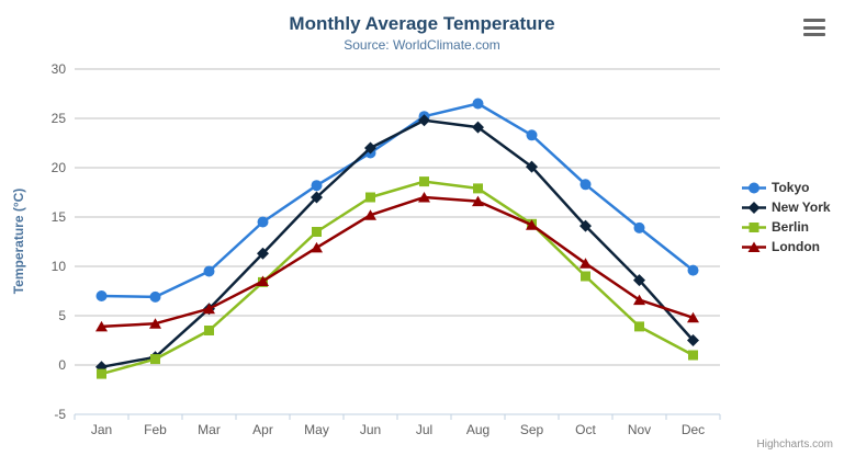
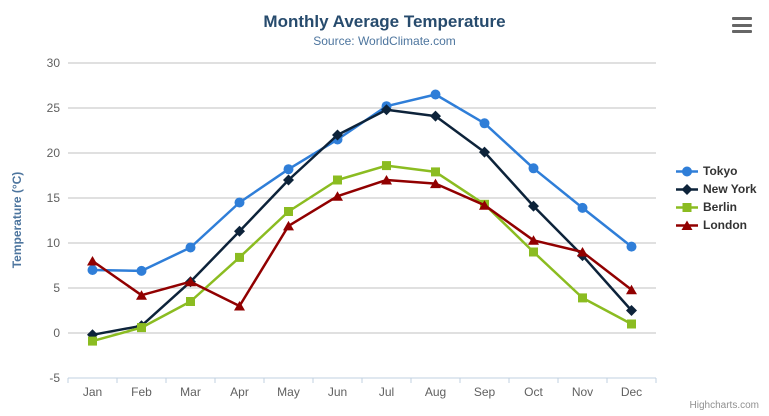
London/Jan: 4 -> 8
London/Apr: 8 -> 3
London/Nov: 7 -> 9
